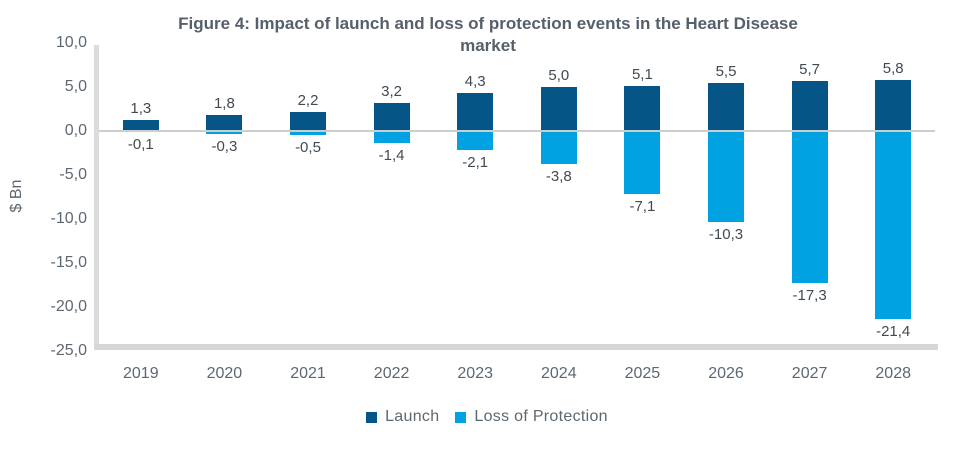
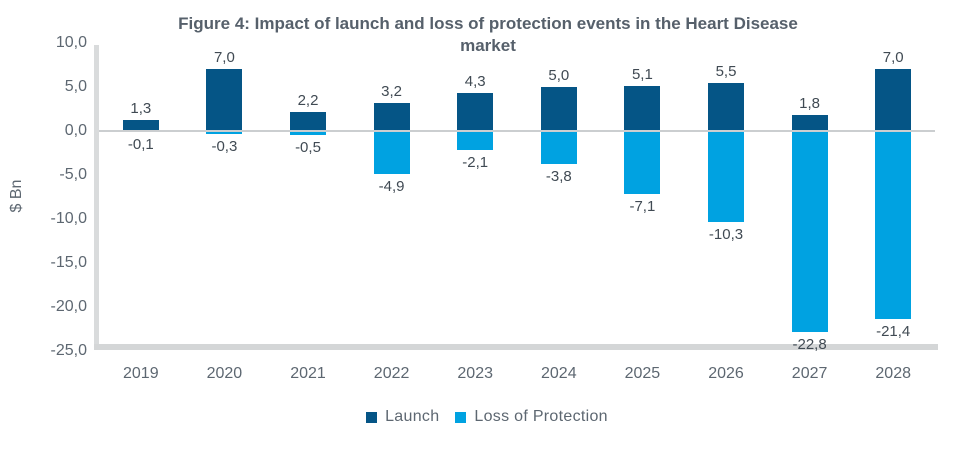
Launch/2020: 1,8 -> 7,0
Loss of Protection/2022: -1,4 -> -4,9
Launch/2027: 5,7 -> 1,8
Loss of Protection/2027: -17,3 -> -22,8
Launch/2028: 5,8 -> 7,0
